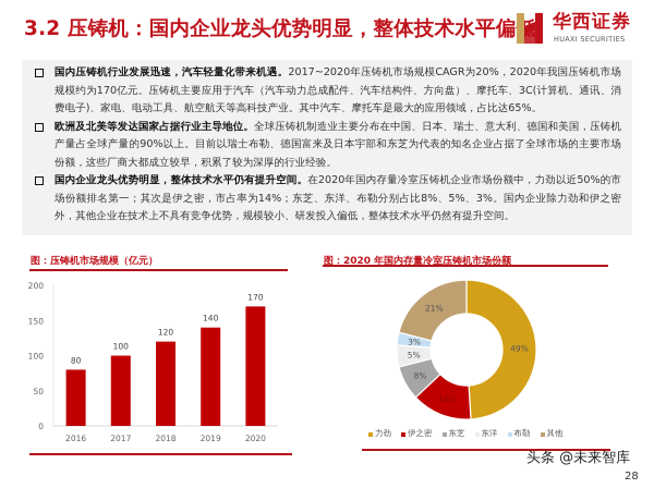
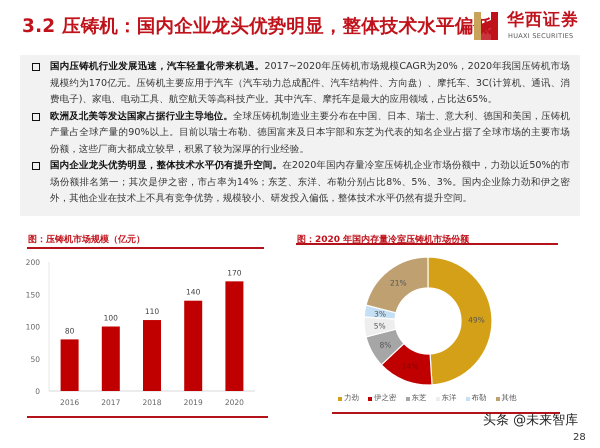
图：压铸机市场规模（亿元）/2018: 120 -> 110
